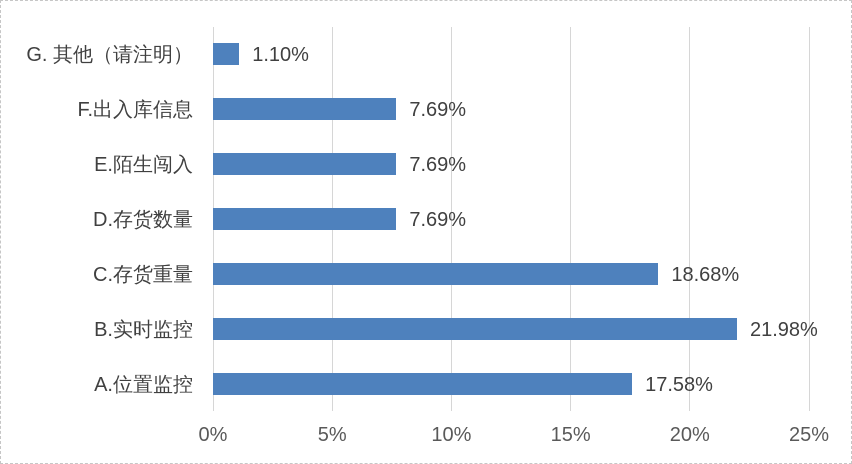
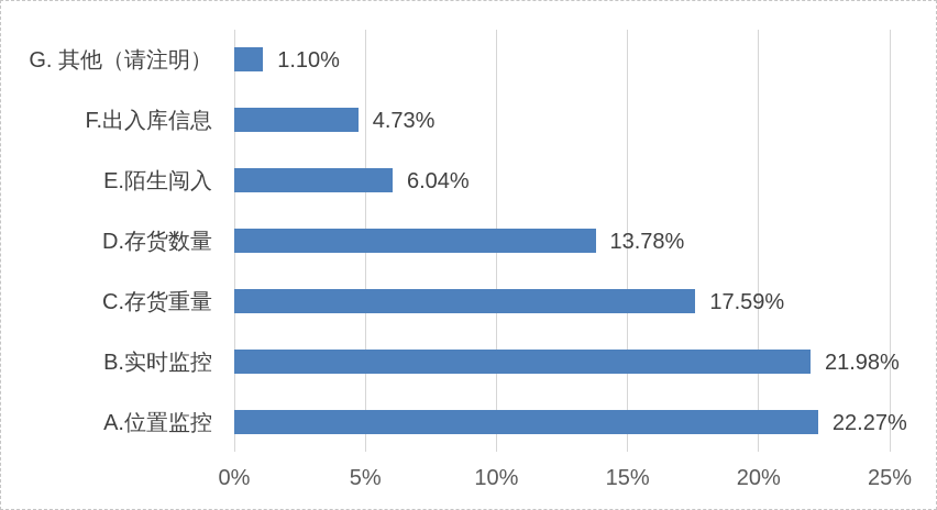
F.出入库信息: 7.69% -> 4.73%
E.陌生闯入: 7.69% -> 6.04%
D.存货数量: 7.69% -> 13.78%
C.存货重量: 18.68% -> 17.59%
A.位置监控: 17.58% -> 22.27%
